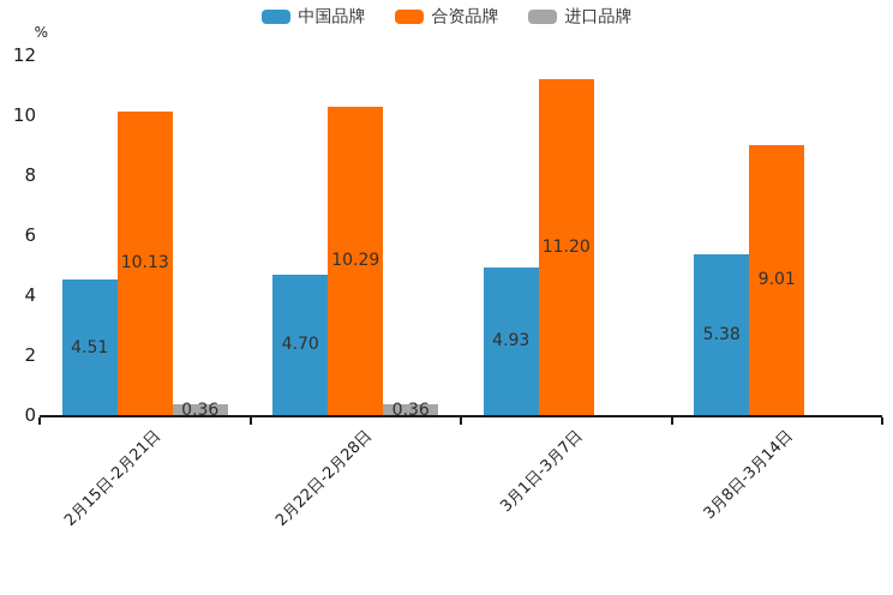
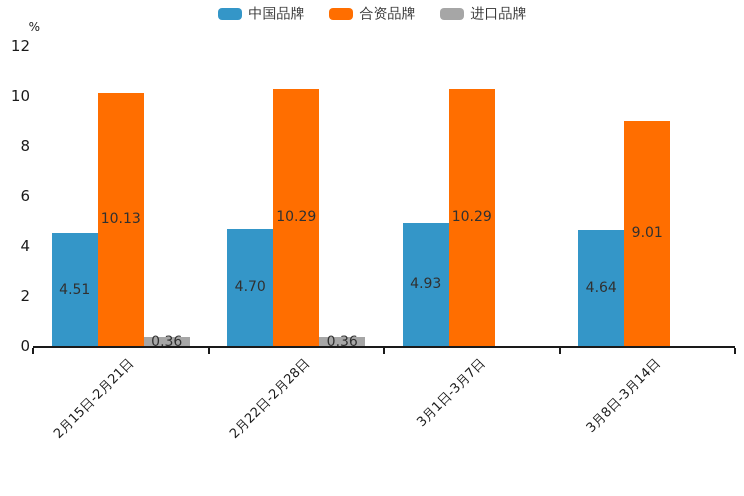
合资品牌/3月1日-3月7日: 11.20 -> 10.29
中国品牌/3月8日-3月14日: 5.38 -> 4.64
